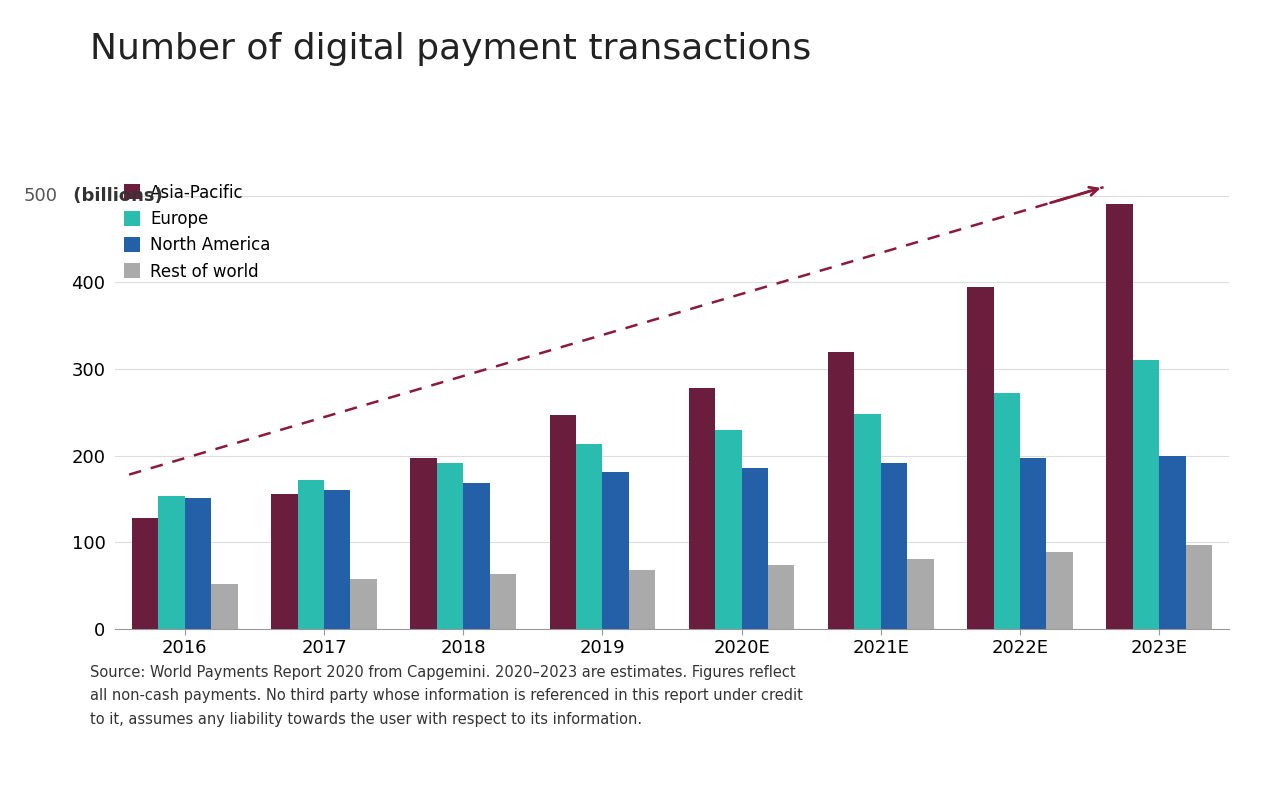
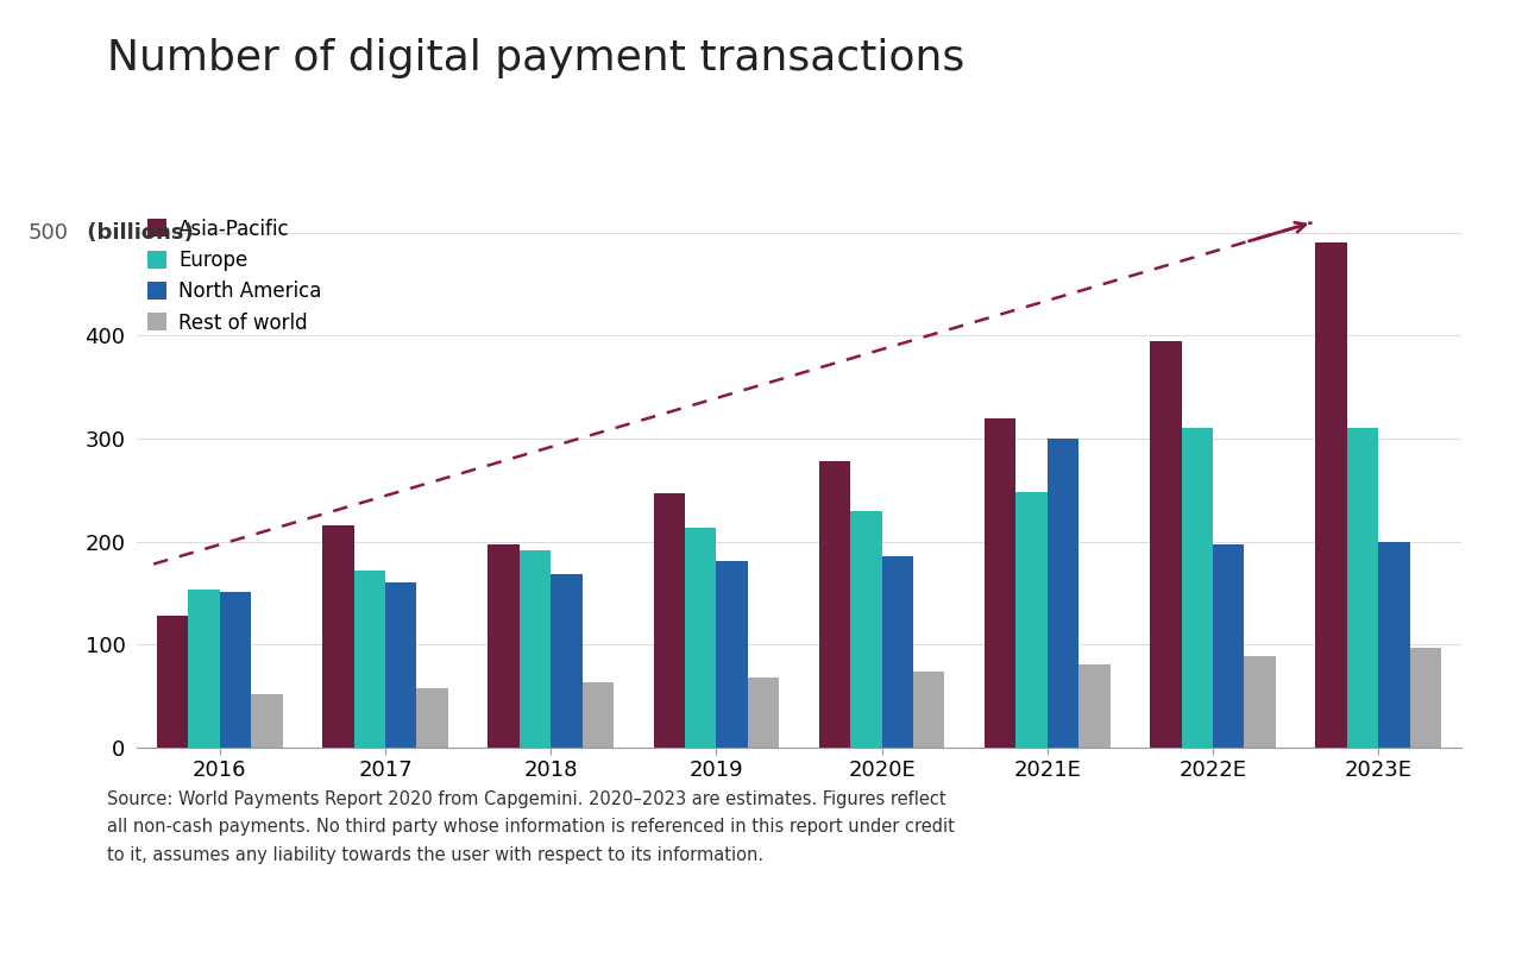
Asia-Pacific/2017: 155 -> 216
North America/2021E: 191 -> 300
Europe/2022E: 272 -> 310
